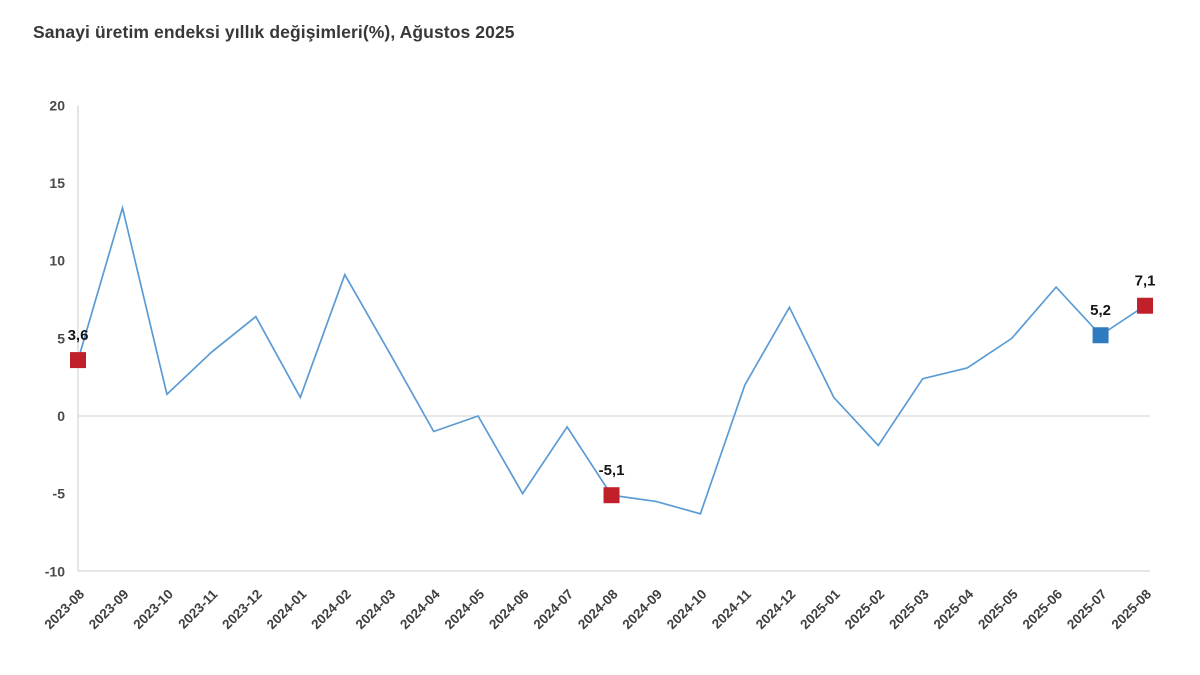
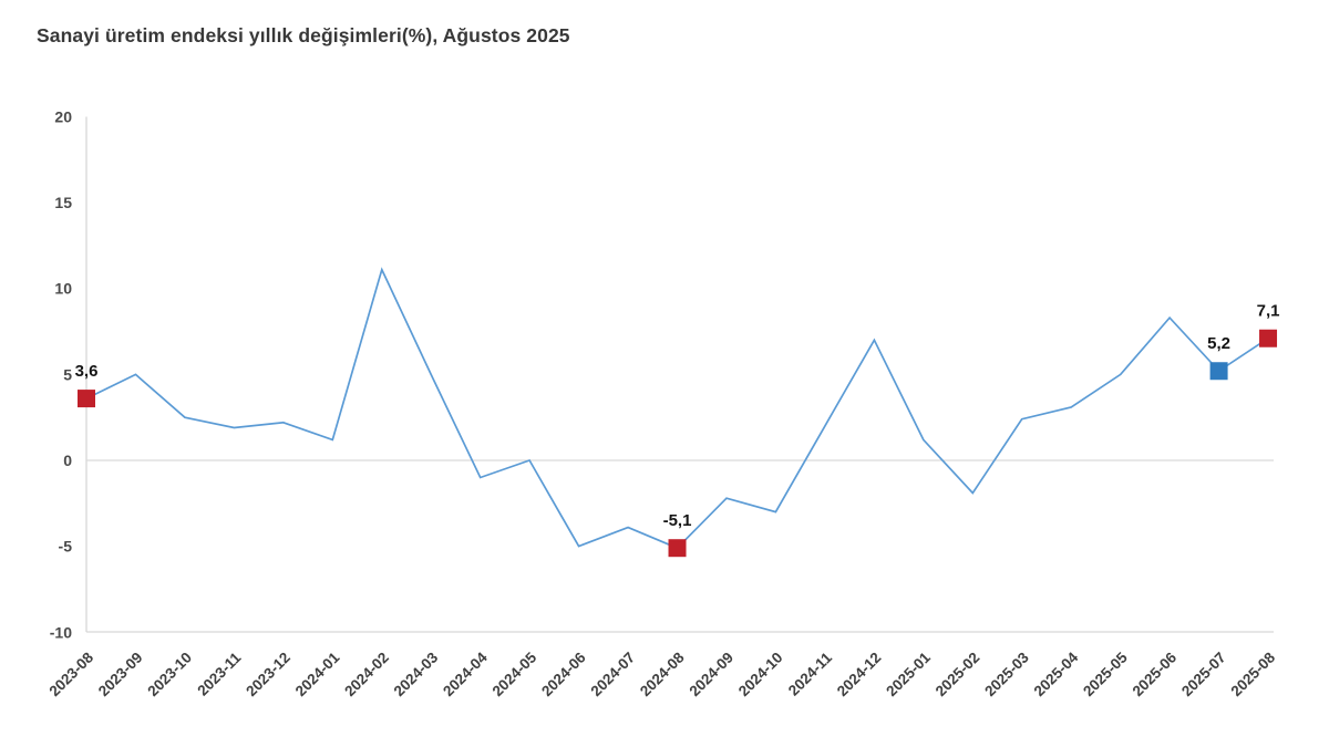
2023-09: 13.4 -> 5.0
2023-10: 1.4 -> 2.5
2023-11: 4.1 -> 1.9
2023-12: 6.4 -> 2.2
2024-02: 9.1 -> 11.1
2024-03: 4.1 -> 5.0
2024-07: -0.7 -> -3.9
2024-09: -5.5 -> -2.2
2024-10: -6.3 -> -3.0
